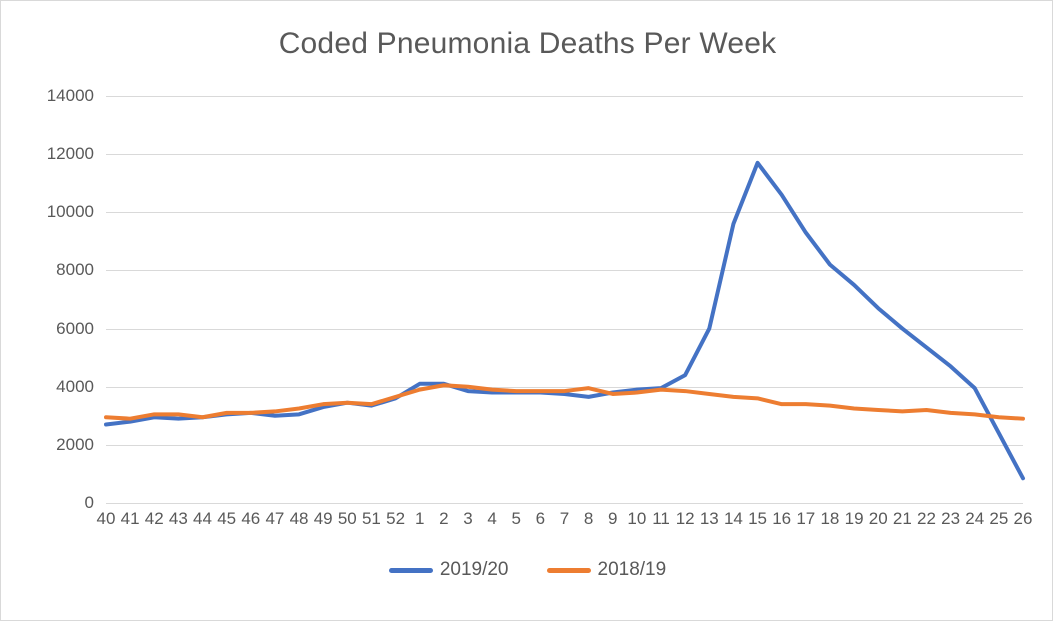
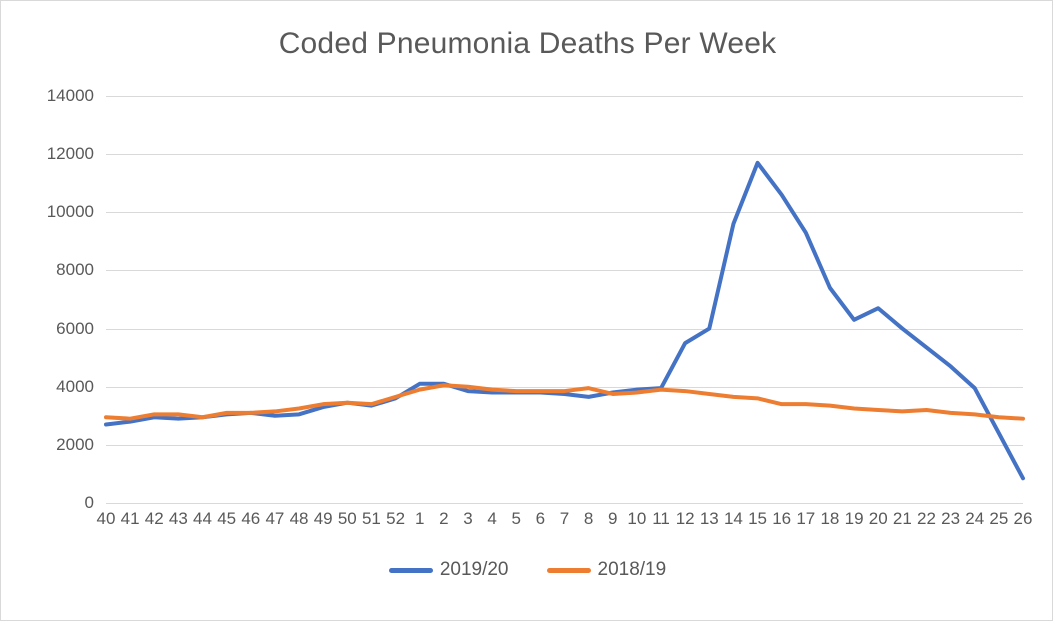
2019/20/12: 4400 -> 5500
2019/20/18: 8200 -> 7400
2019/20/19: 7500 -> 6300
